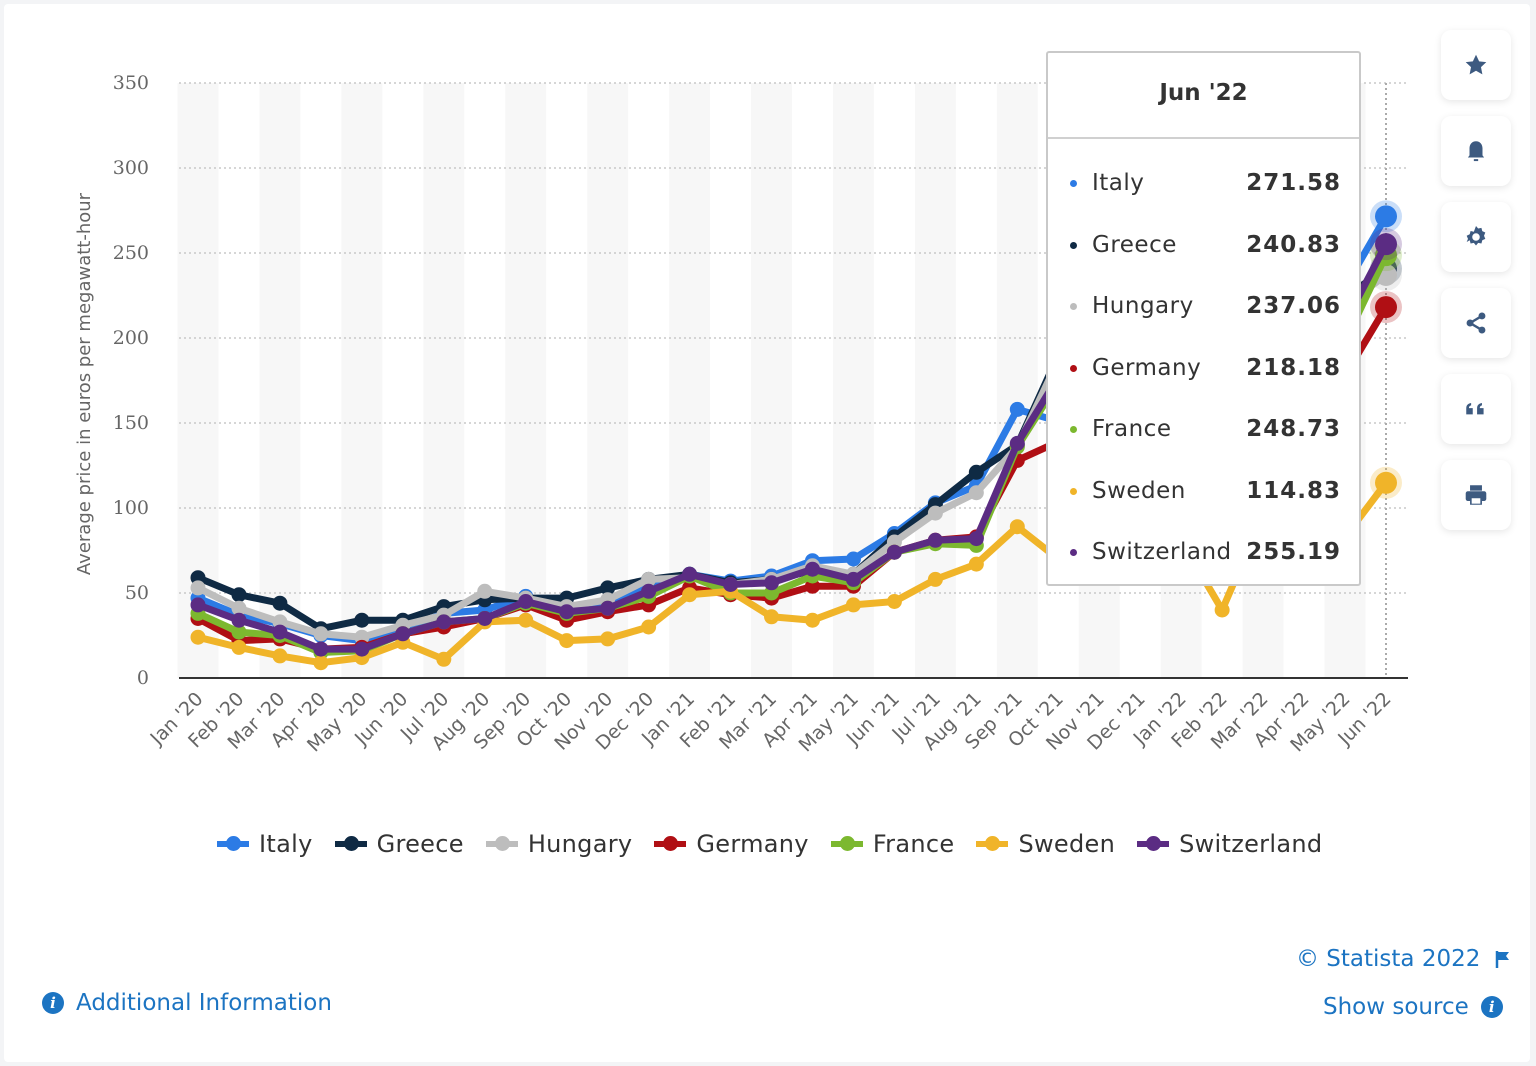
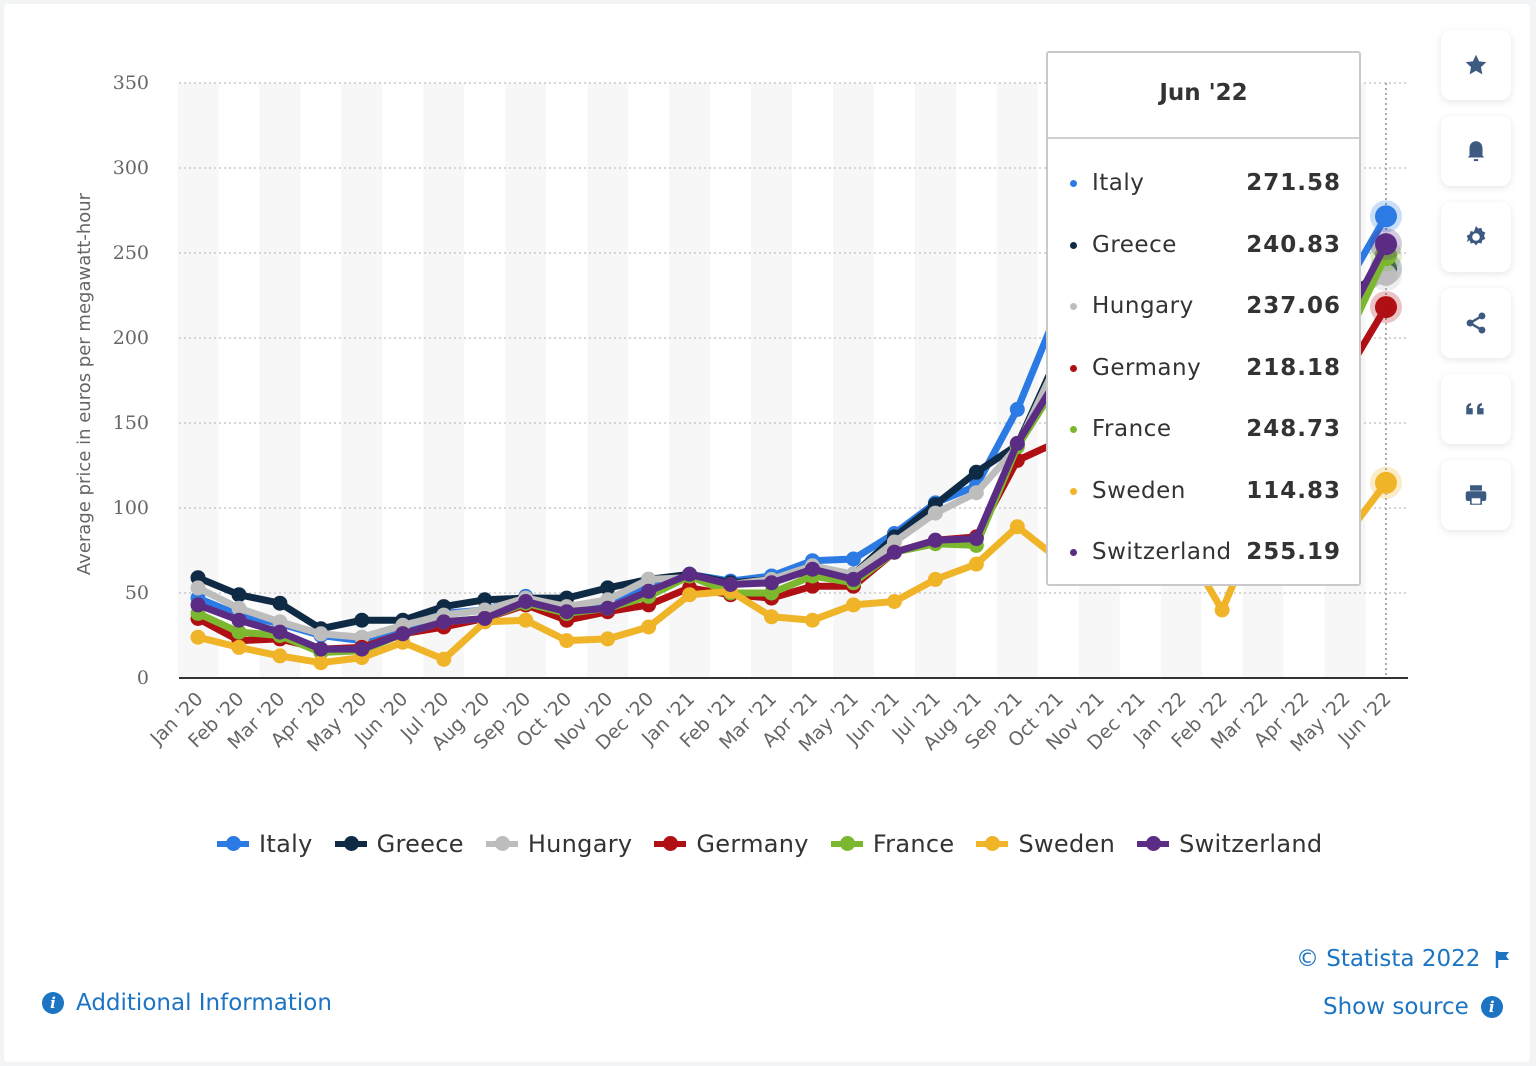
Hungary/Aug '20: 51 -> 40
Italy/Oct '21: 151 -> 217
